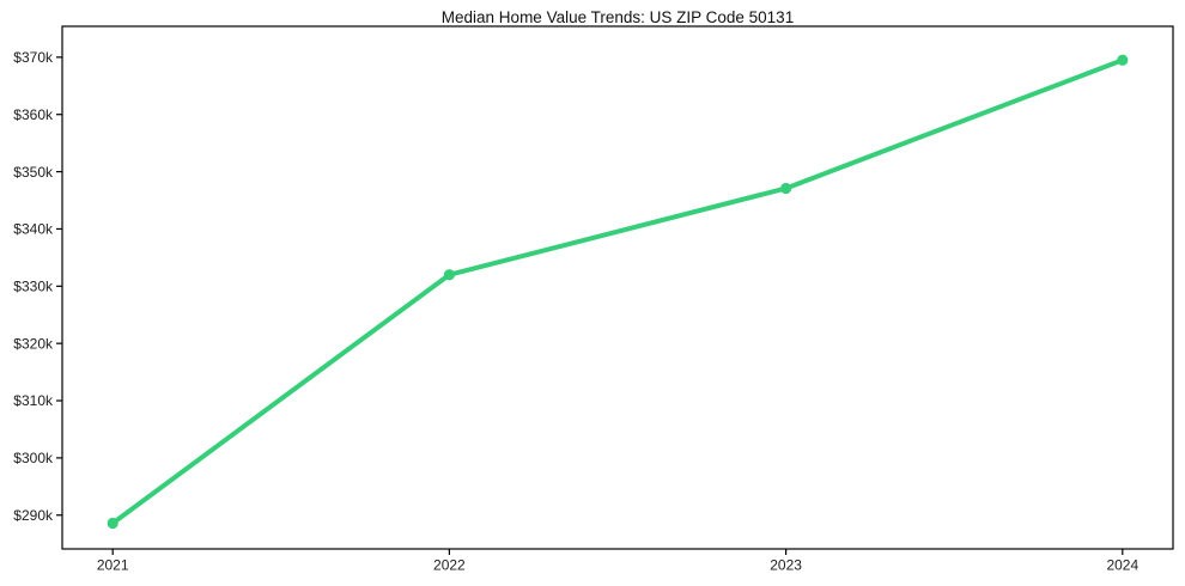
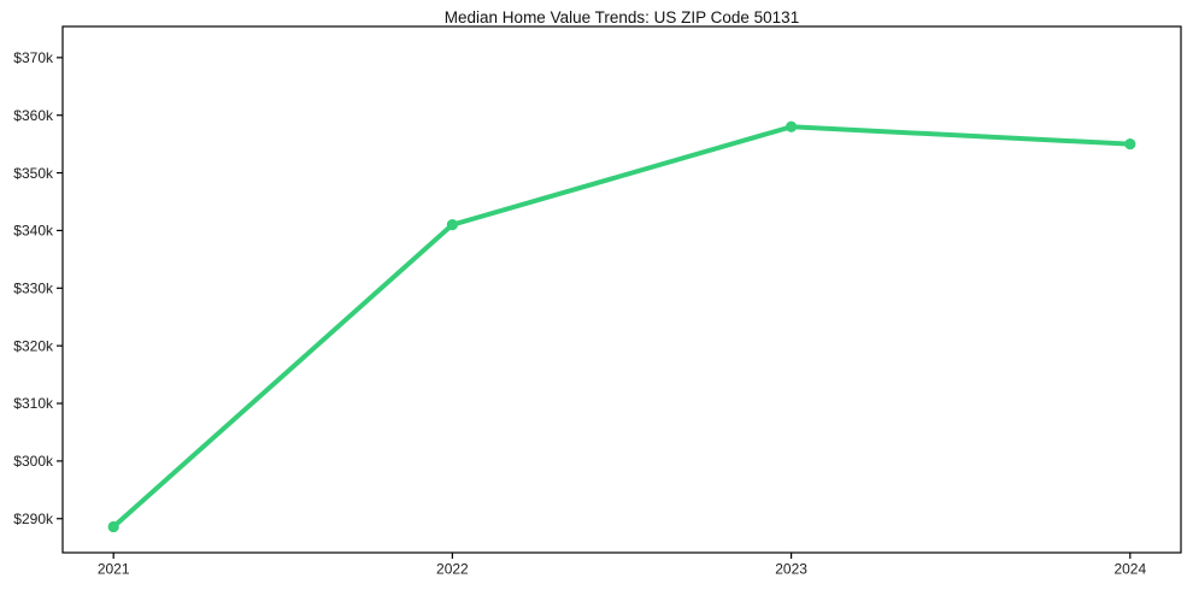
2022: $332k -> $341k
2023: $347k -> $358k
2024: $370k -> $355k
